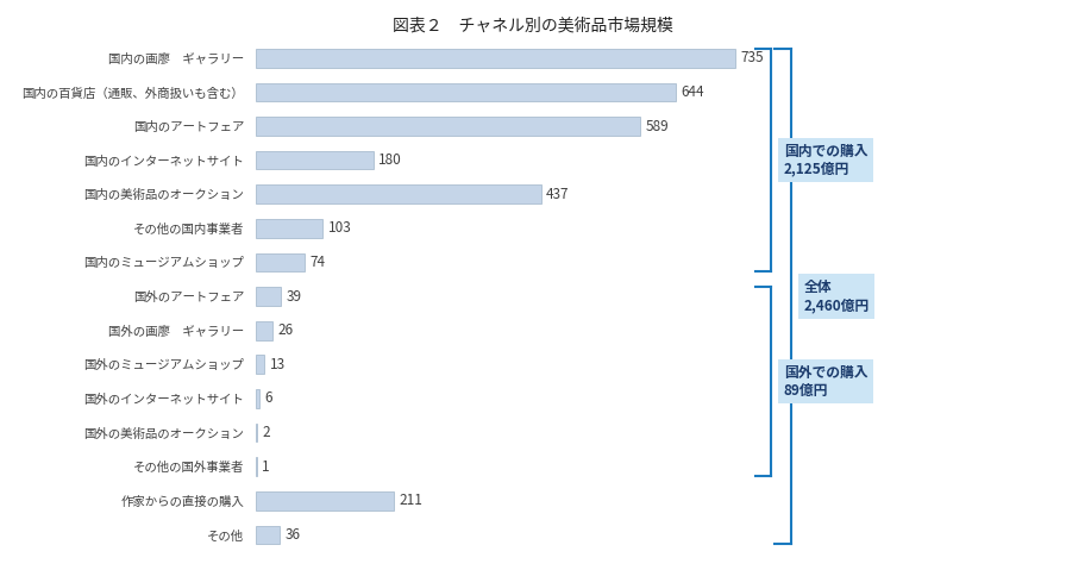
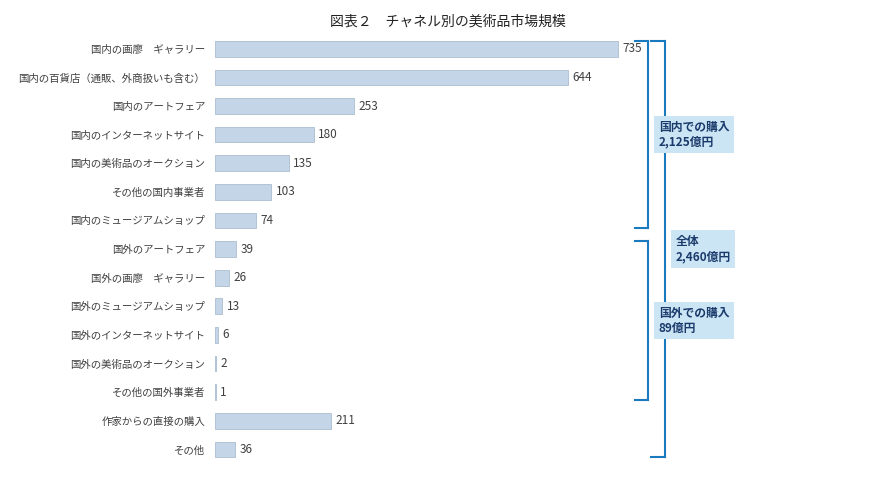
国内のアートフェア: 589 -> 253
国内の美術品のオークション: 437 -> 135
